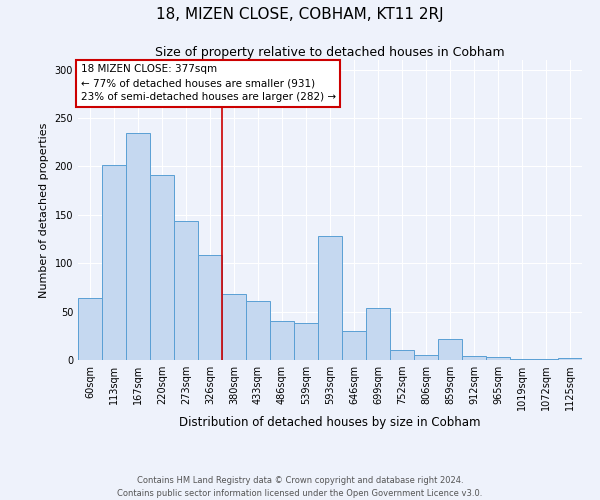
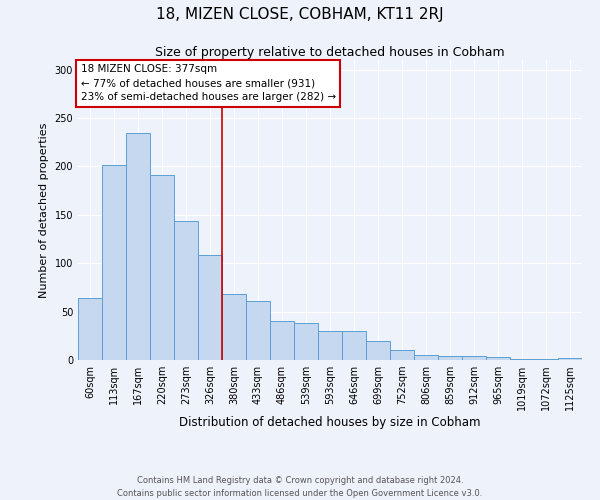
593sqm: 128 -> 30
699sqm: 54 -> 20
859sqm: 22 -> 4
